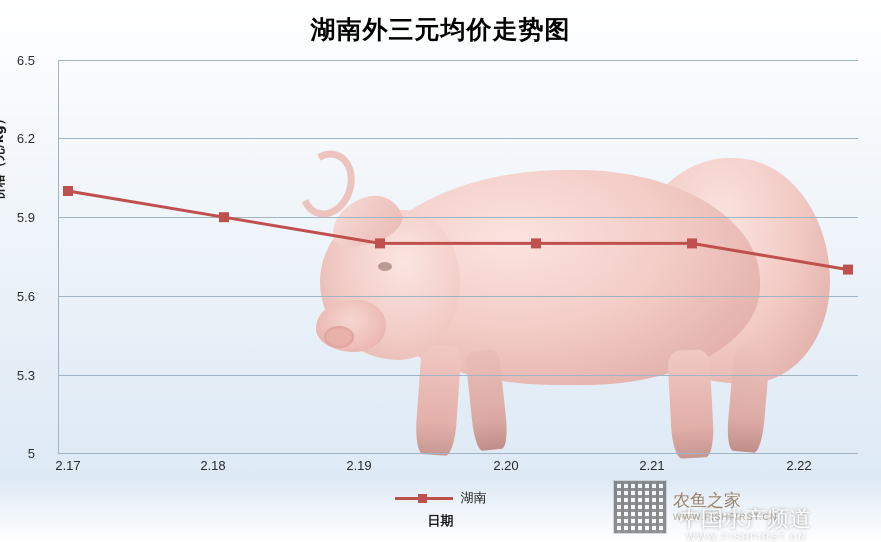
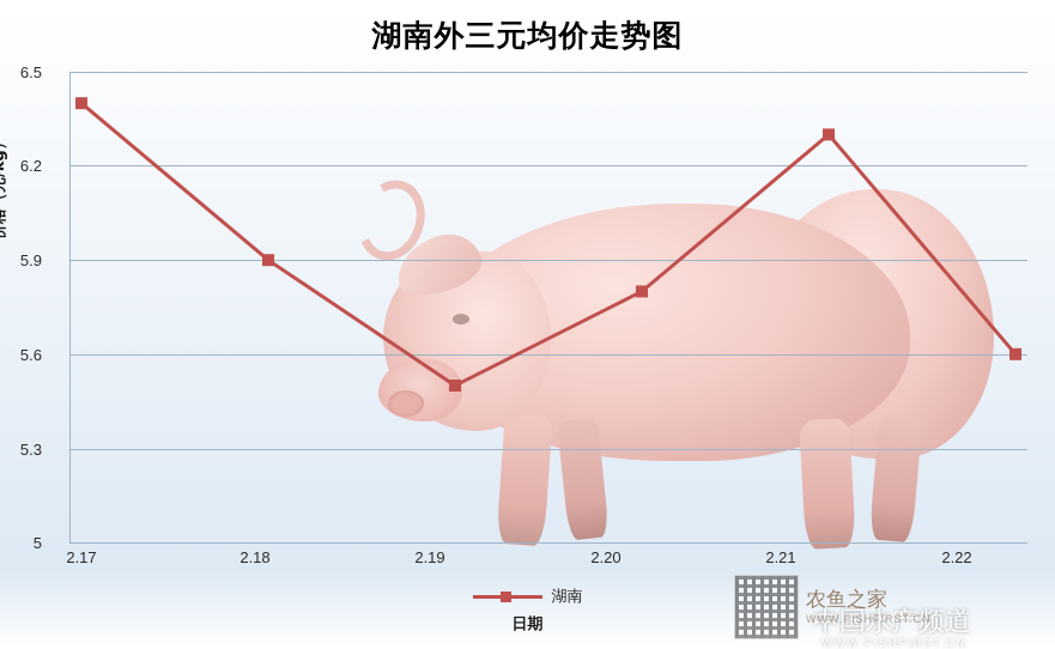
2.17: 6.0 -> 6.4
2.19: 5.8 -> 5.5
2.21: 5.8 -> 6.3
2.22: 5.7 -> 5.6
